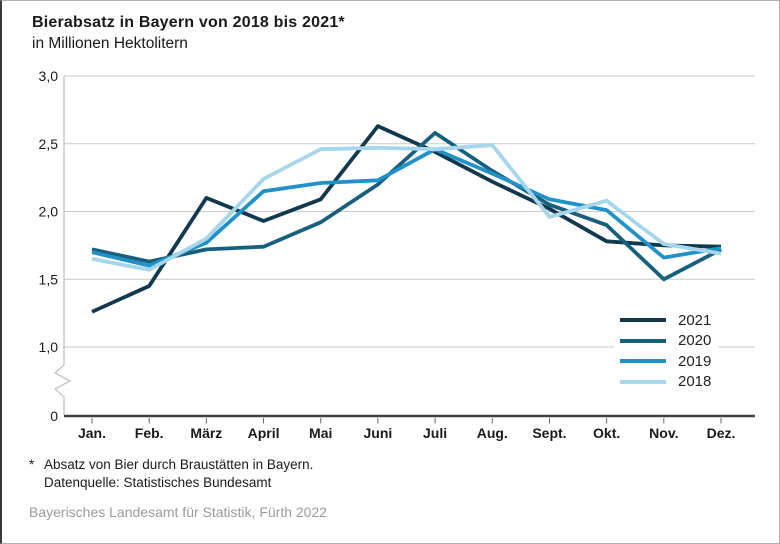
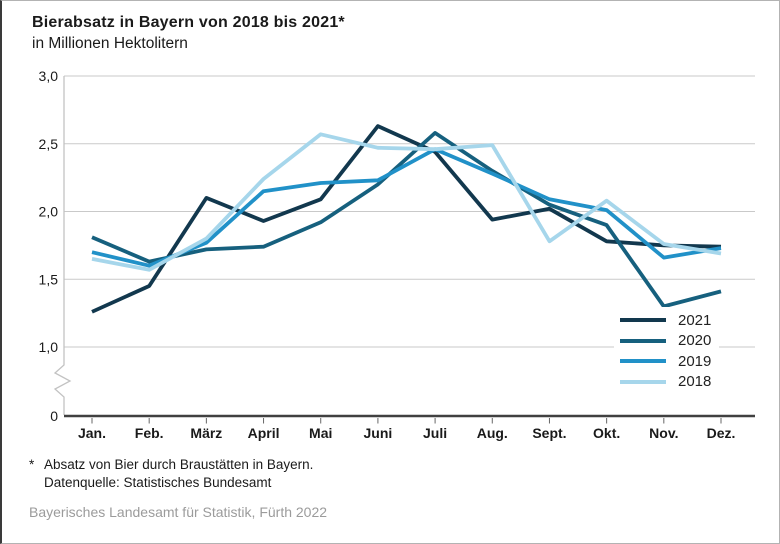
2020/Jan.: 1,72 -> 1,81
2018/Mai: 2,46 -> 2,57
2021/Aug.: 2,22 -> 1,94
2018/Sept.: 1,96 -> 1,78
2020/Nov.: 1,50 -> 1,30
2020/Dez.: 1,72 -> 1,41
